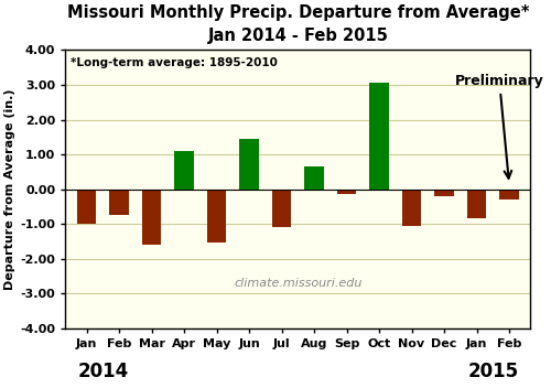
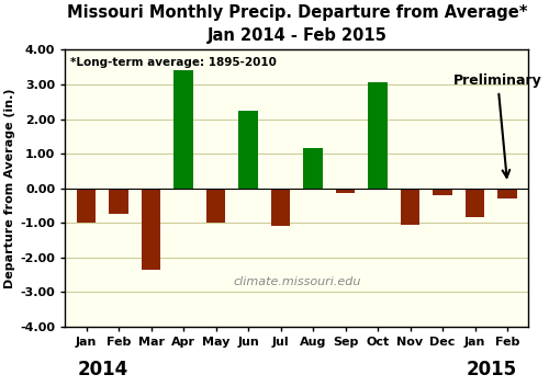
Mar: -1.60 -> -2.35
Apr: 1.10 -> 3.40
May: -1.55 -> -1.00
Jun: 1.45 -> 2.25
Aug: 0.65 -> 1.15
